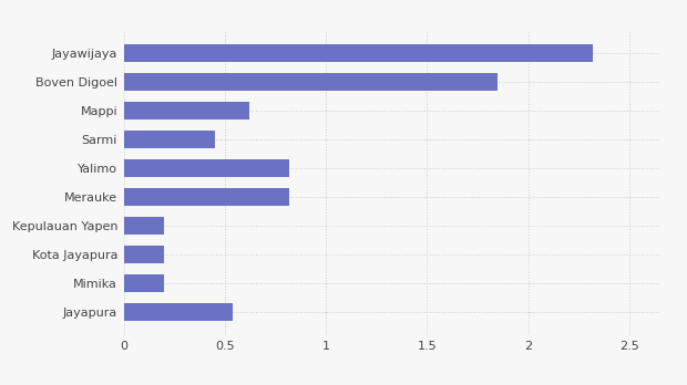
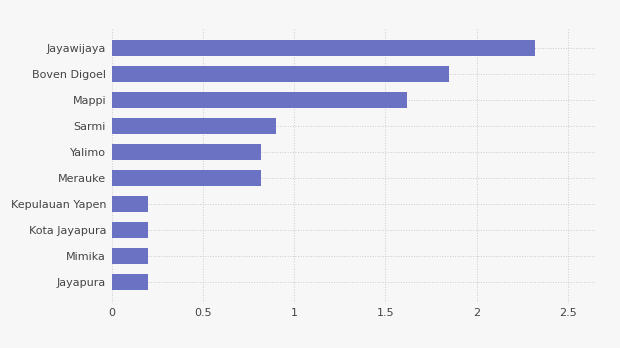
Mappi: 0.62 -> 1.62
Sarmi: 0.45 -> 0.90
Jayapura: 0.54 -> 0.20
